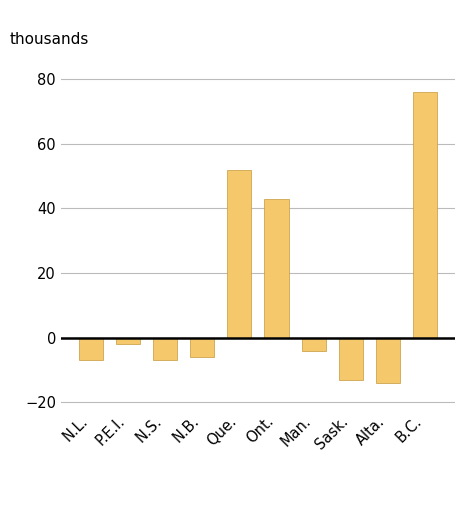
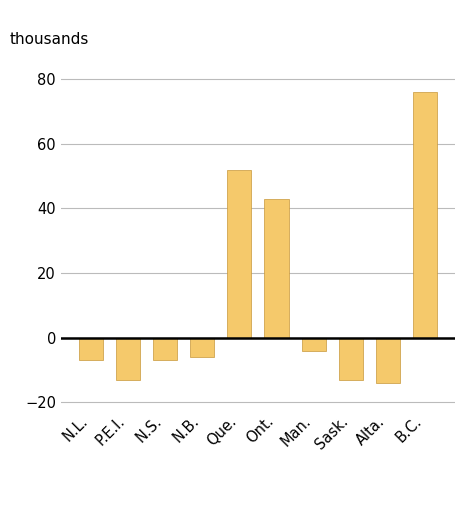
P.E.I.: -2 -> -13
